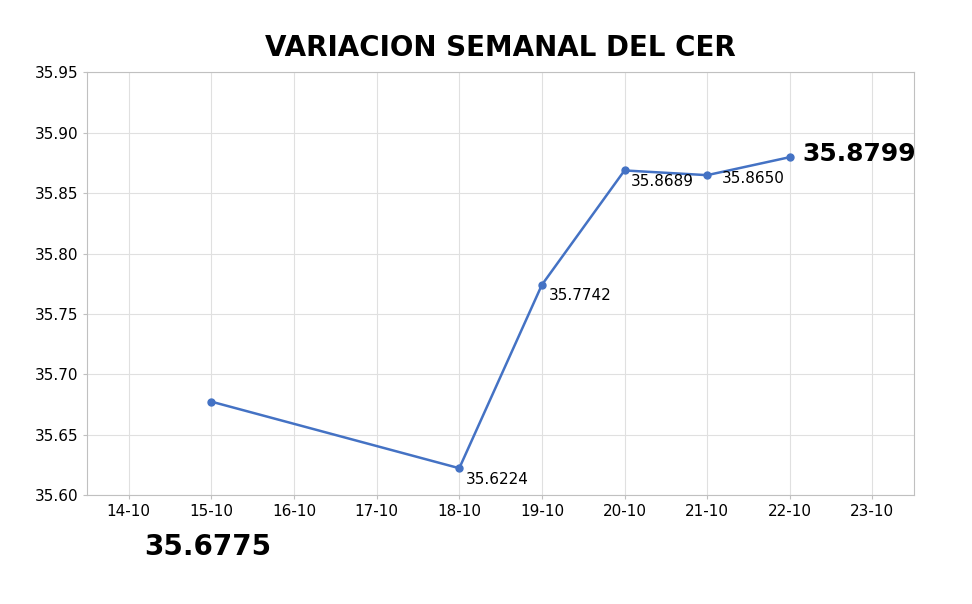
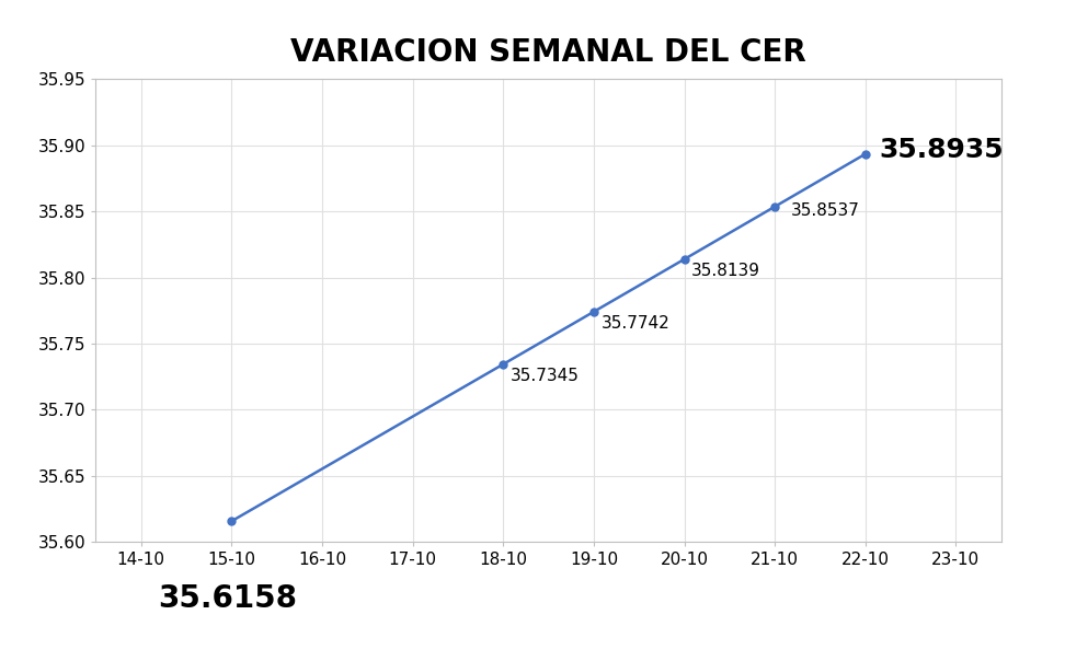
15-10: 35.6775 -> 35.6158
18-10: 35.6224 -> 35.7345
20-10: 35.8689 -> 35.8139
21-10: 35.8650 -> 35.8537
22-10: 35.8799 -> 35.8935
